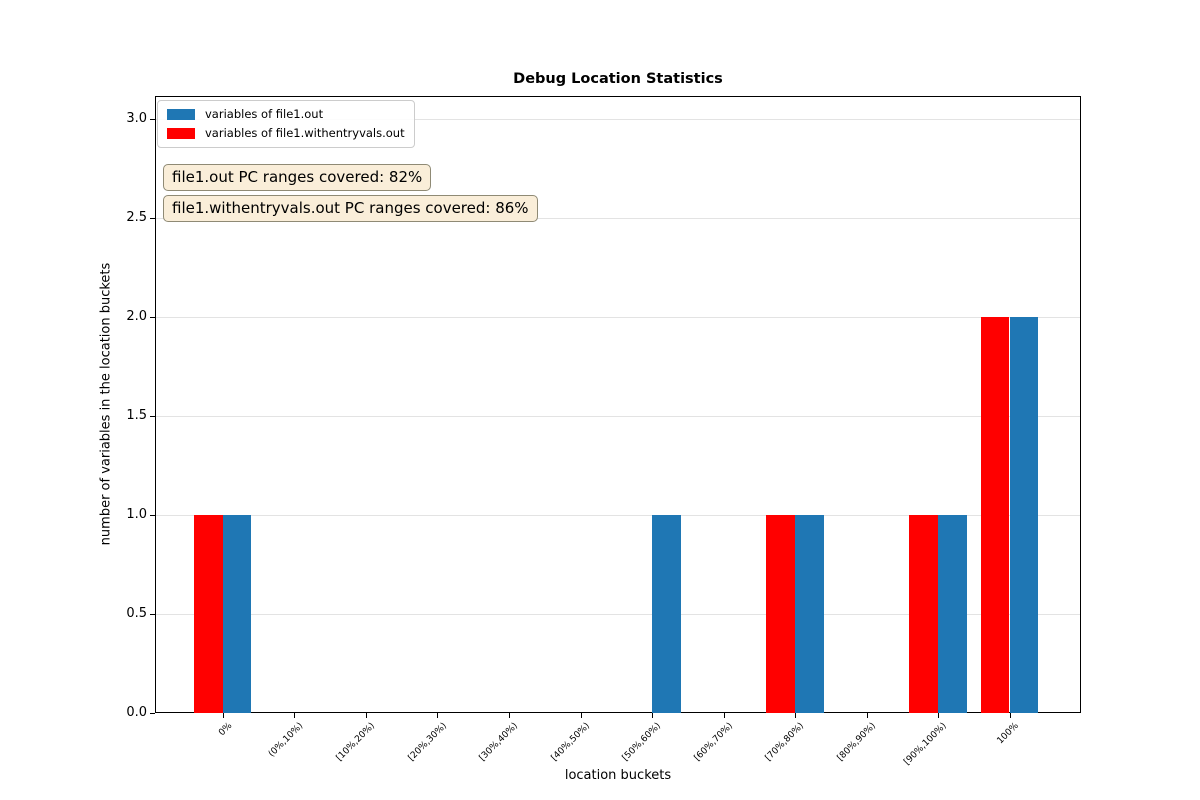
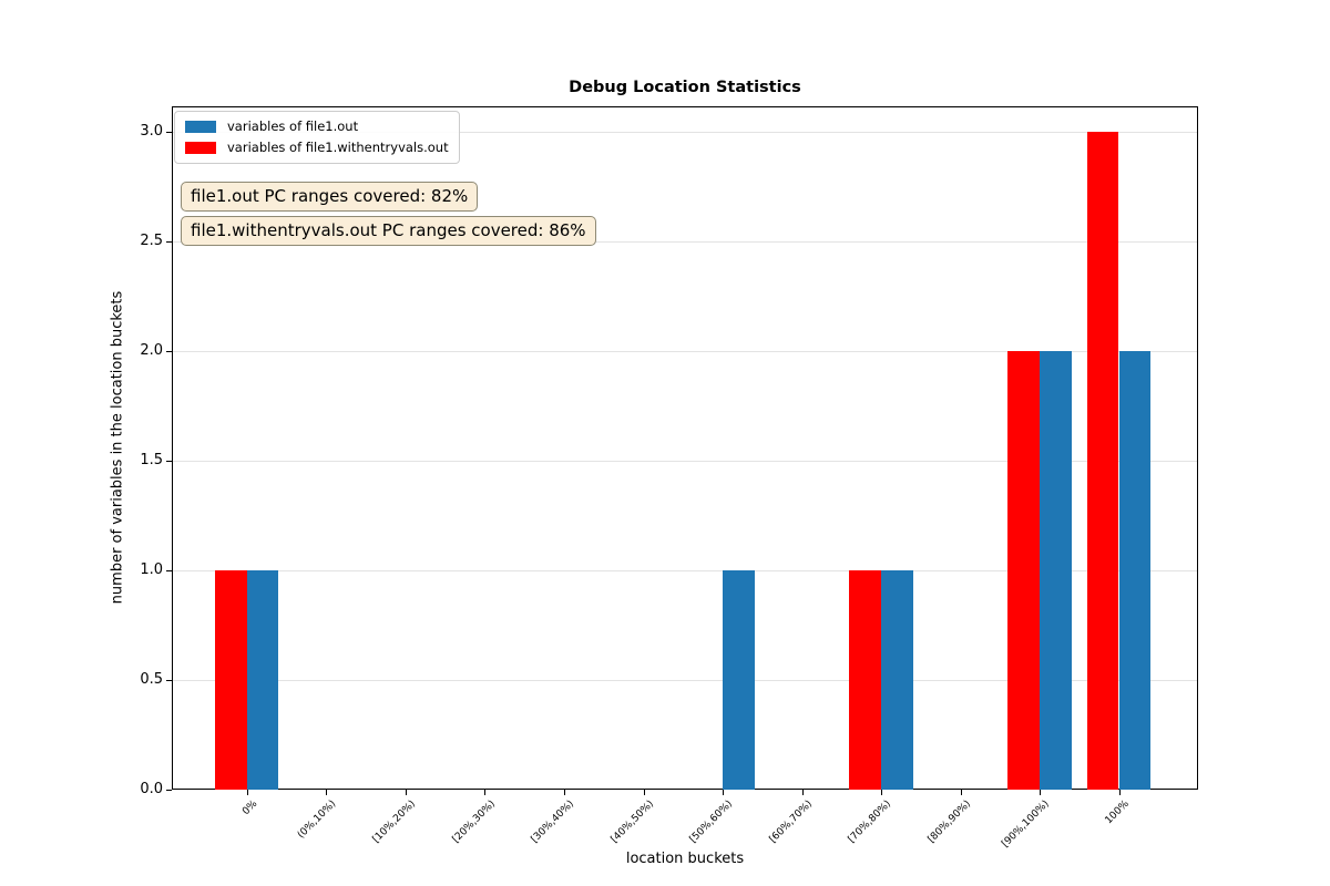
variables of file1.out/[90%,100%): 1 -> 2
variables of file1.withentryvals.out/[90%,100%): 1 -> 2
variables of file1.withentryvals.out/100%: 2 -> 3
